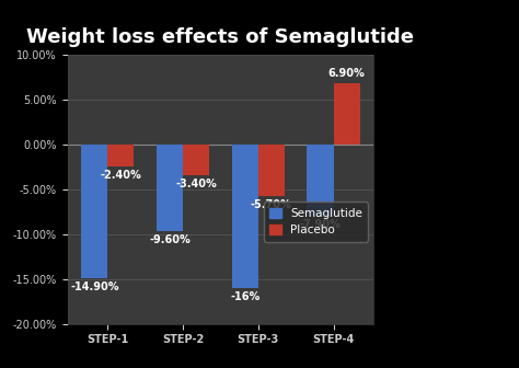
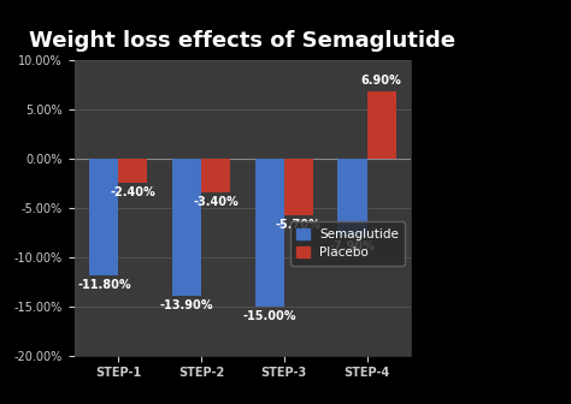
Semaglutide/STEP-1: -14.90% -> -11.80%
Semaglutide/STEP-2: -9.60% -> -13.90%
Semaglutide/STEP-3: -16% -> -15.00%
